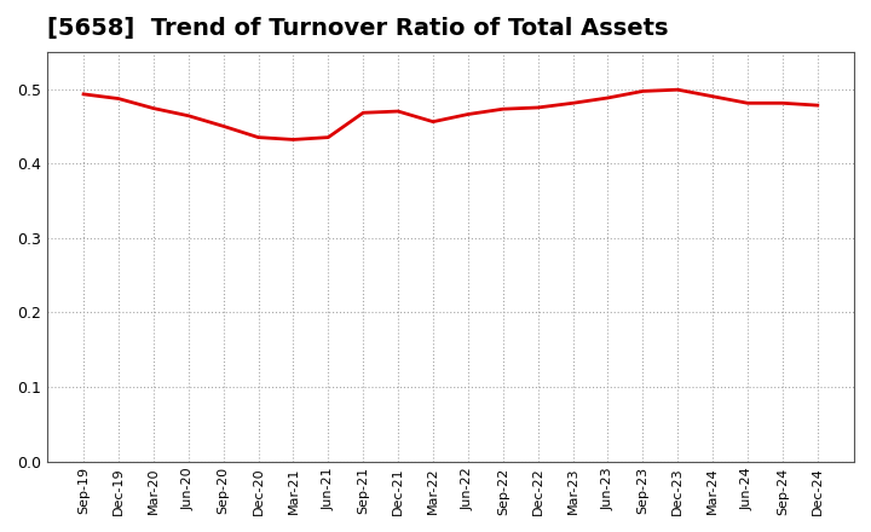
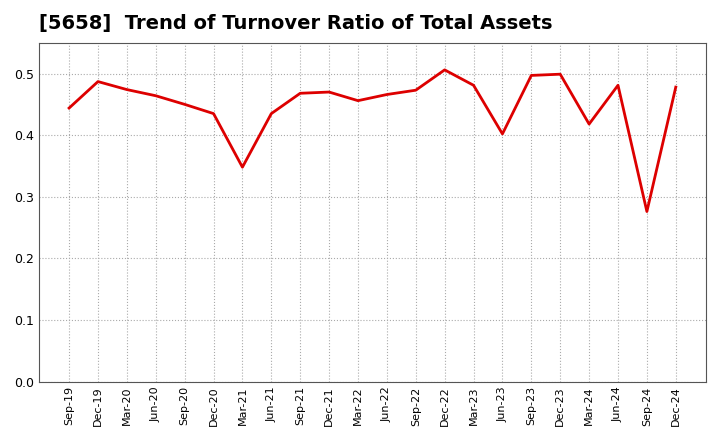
Sep-19: 0.493 -> 0.444
Mar-21: 0.432 -> 0.348
Dec-22: 0.475 -> 0.506
Jun-23: 0.488 -> 0.402
Mar-24: 0.490 -> 0.418
Sep-24: 0.481 -> 0.276
